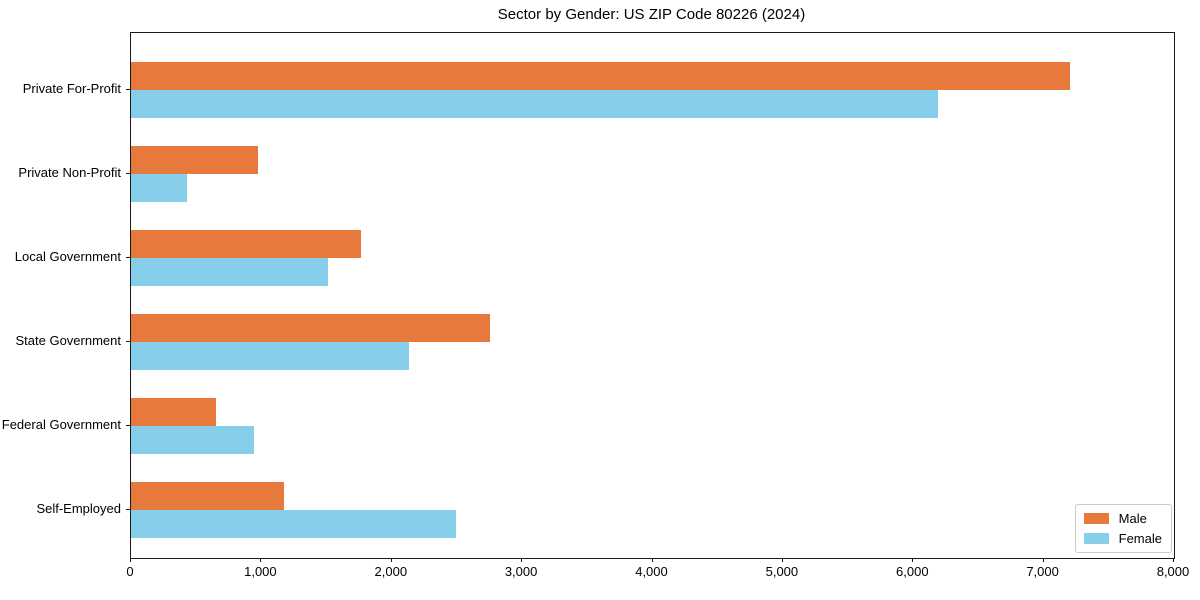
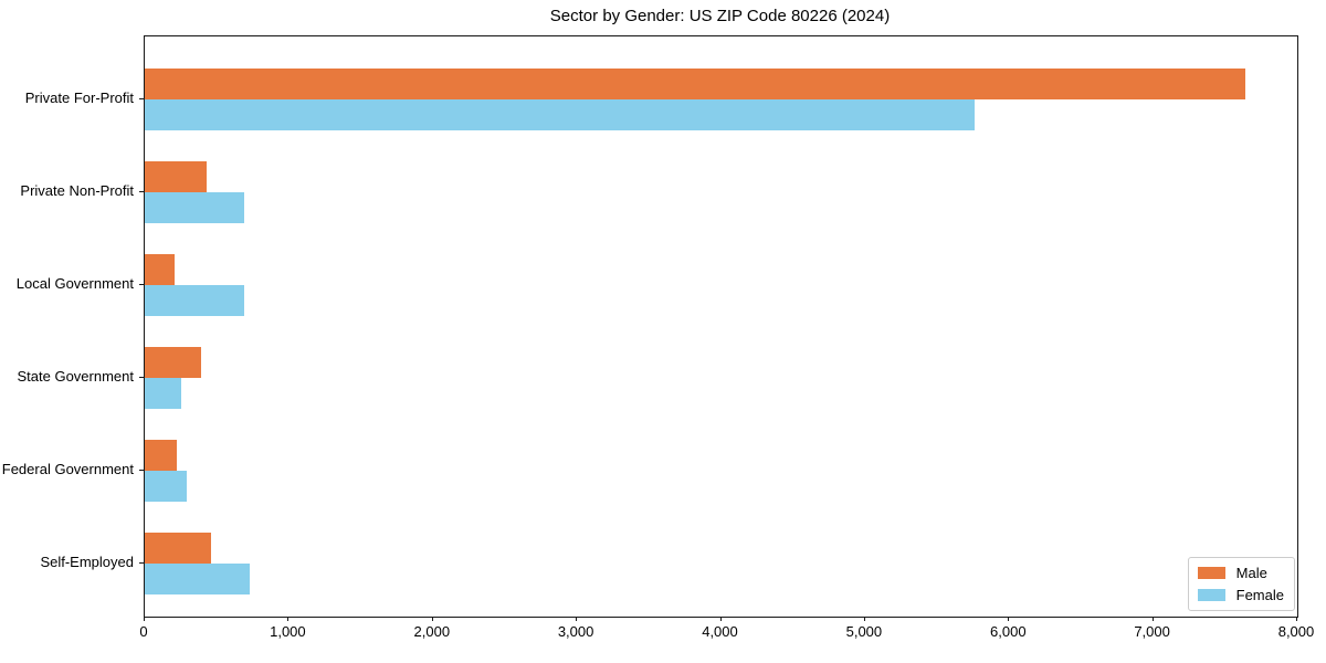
Male/Private For-Profit: 7200 -> 7640
Female/Private For-Profit: 6190 -> 5760
Male/Private Non-Profit: 970 -> 430
Female/Private Non-Profit: 430 -> 690
Male/Local Government: 1760 -> 210
Female/Local Government: 1510 -> 690
Male/State Government: 2750 -> 390
Female/State Government: 2130 -> 250
Male/Federal Government: 650 -> 220
Female/Federal Government: 940 -> 290
Male/Self-Employed: 1170 -> 460
Female/Self-Employed: 2490 -> 730
